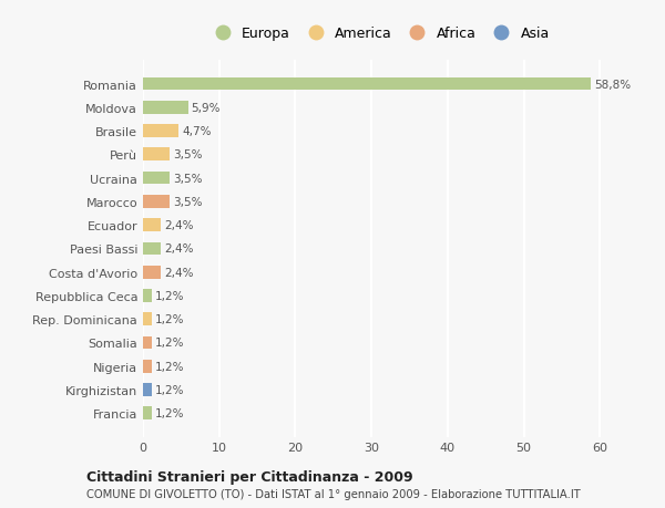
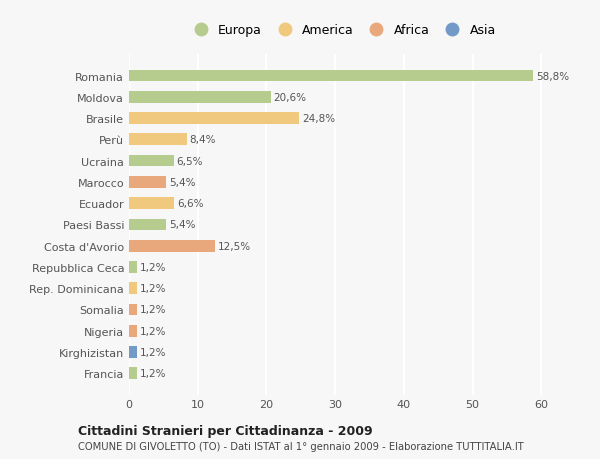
Moldova: 5,9% -> 20,6%
Brasile: 4,7% -> 24,8%
Perù: 3,5% -> 8,4%
Ucraina: 3,5% -> 6,5%
Marocco: 3,5% -> 5,4%
Ecuador: 2,4% -> 6,6%
Paesi Bassi: 2,4% -> 5,4%
Costa d'Avorio: 2,4% -> 12,5%
